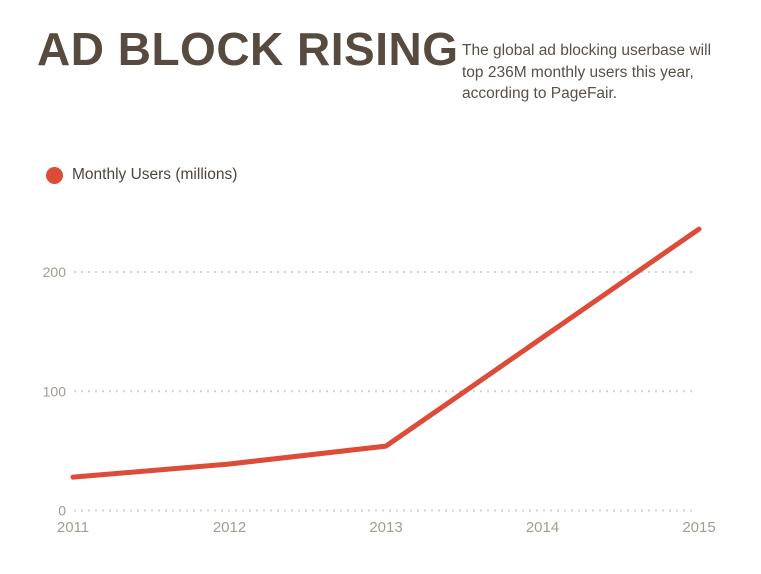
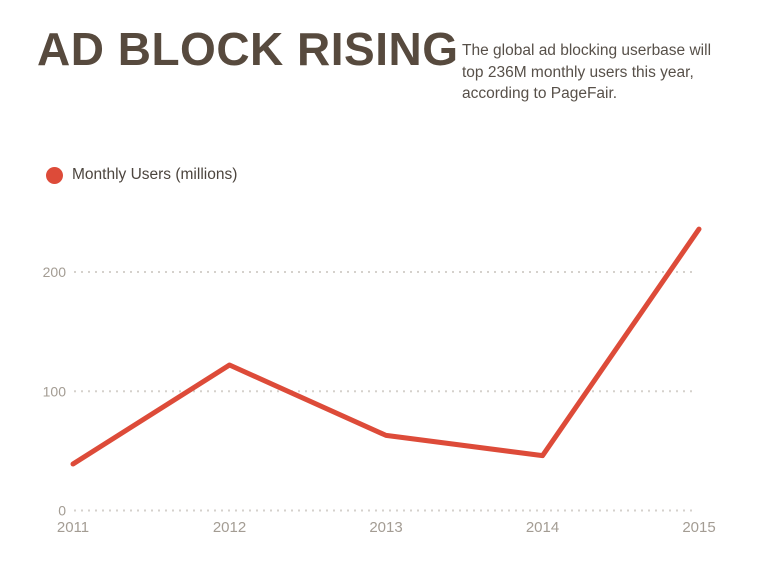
2011: 28 -> 39
2012: 39 -> 122
2013: 54 -> 63
2014: 145 -> 46
